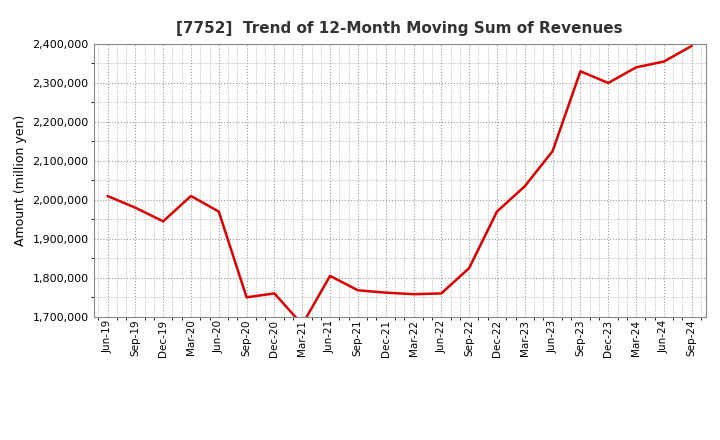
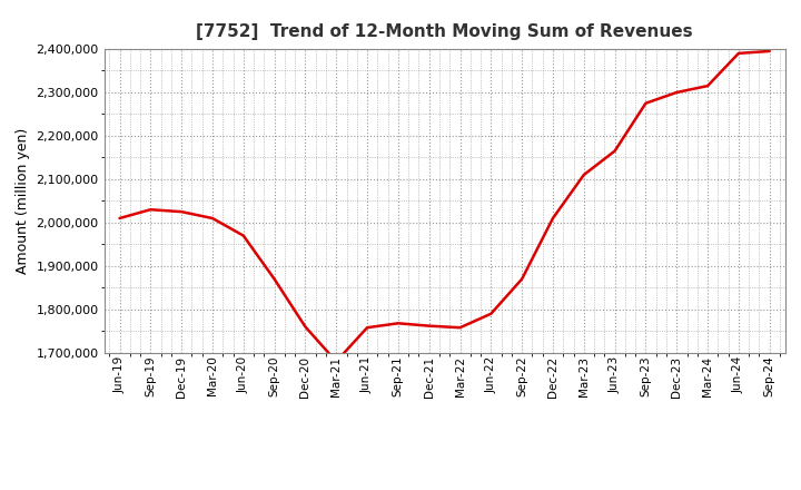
Sep-19: 1,980,000 -> 2,030,000
Dec-19: 1,945,000 -> 2,025,000
Sep-20: 1,750,000 -> 1,870,000
Jun-21: 1,805,000 -> 1,758,000
Jun-22: 1,760,000 -> 1,790,000
Sep-22: 1,825,000 -> 1,870,000
Dec-22: 1,970,000 -> 2,010,000
Mar-23: 2,035,000 -> 2,110,000
Jun-23: 2,125,000 -> 2,165,000
Sep-23: 2,330,000 -> 2,275,000
Mar-24: 2,340,000 -> 2,315,000
Jun-24: 2,355,000 -> 2,390,000
